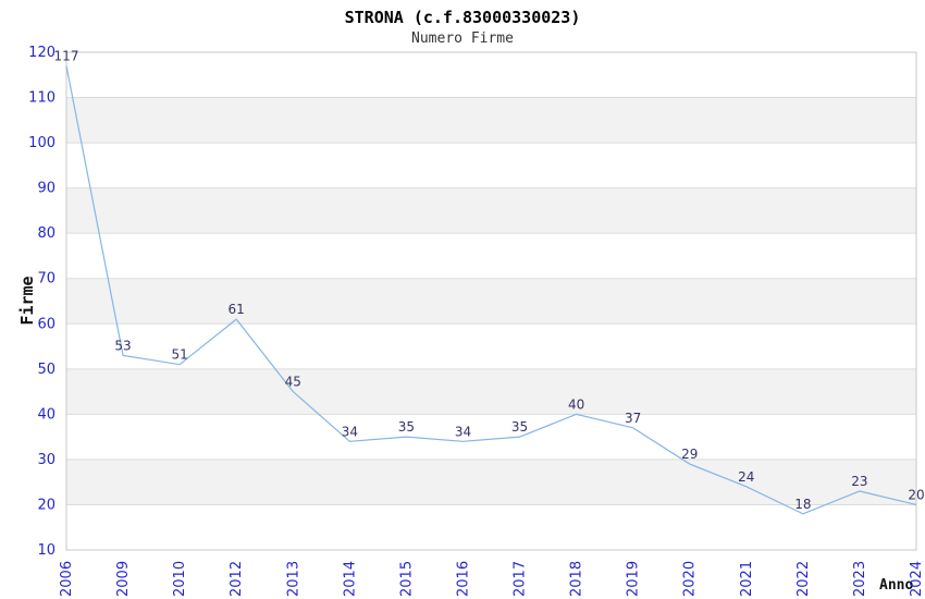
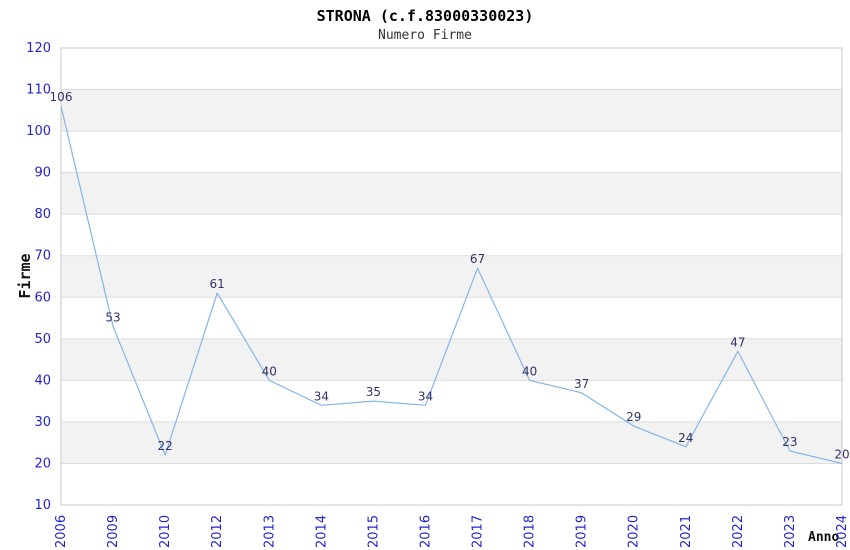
2006: 117 -> 106
2010: 51 -> 22
2013: 45 -> 40
2017: 35 -> 67
2022: 18 -> 47
